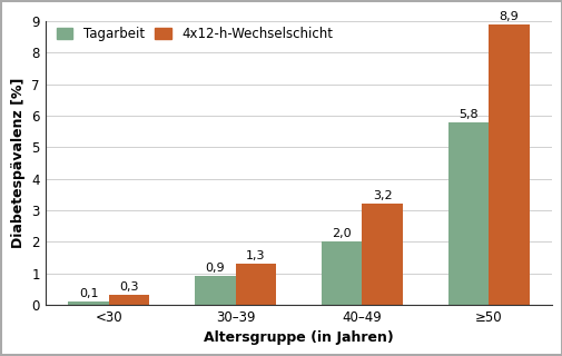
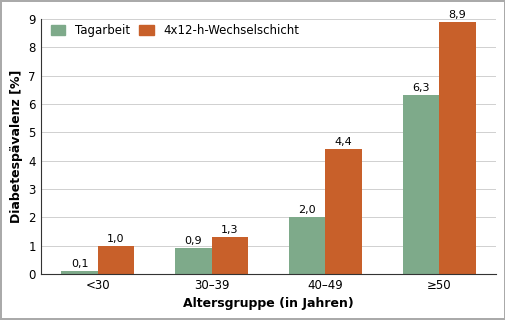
4x12-h-Wechselschicht/<30: 0,3 -> 1,0
4x12-h-Wechselschicht/40–49: 3,2 -> 4,4
Tagarbeit/≥50: 5,8 -> 6,3
